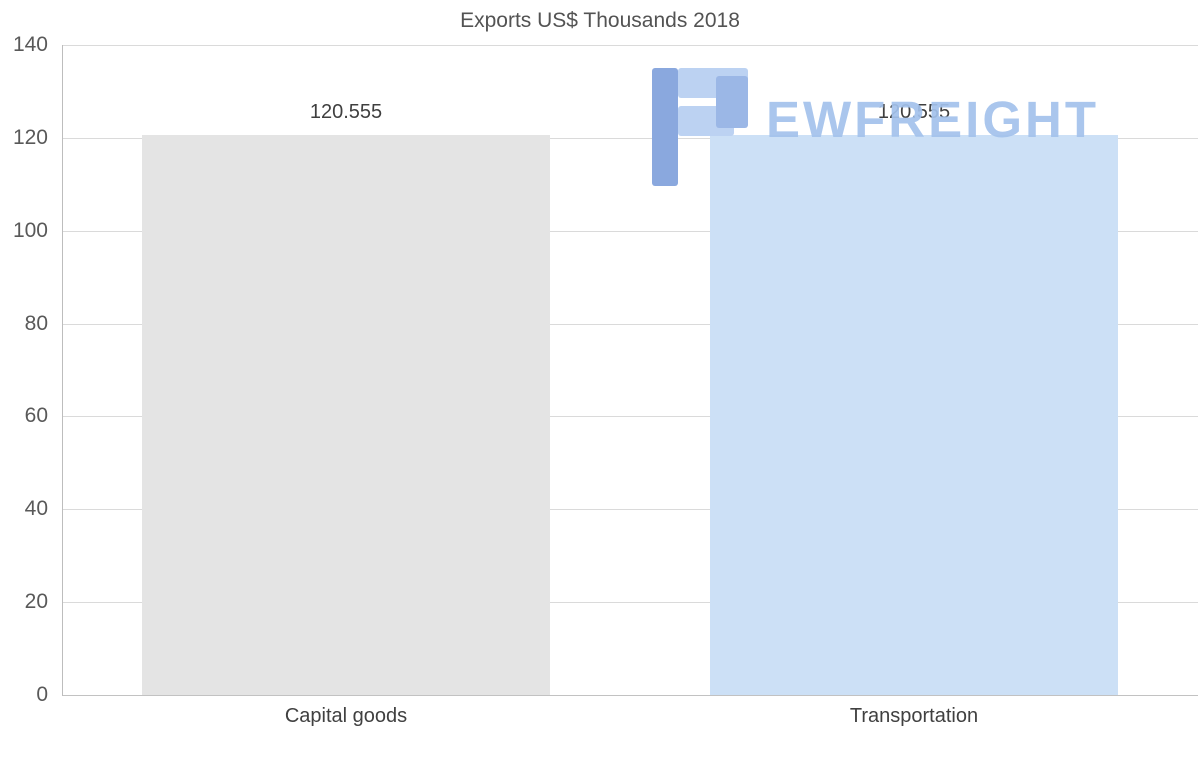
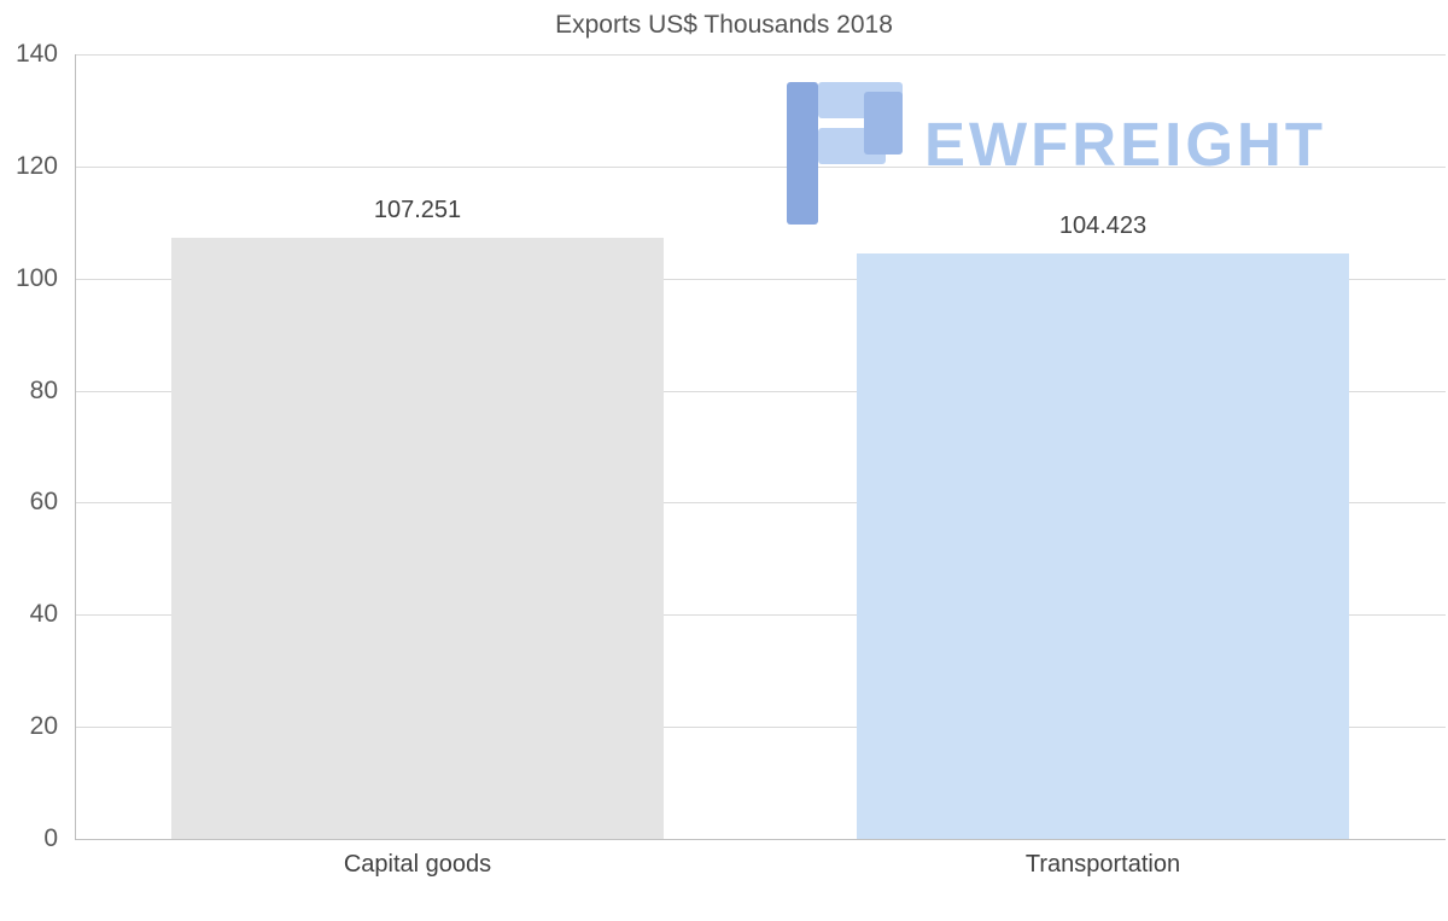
Capital goods: 120.555 -> 107.251
Transportation: 120.555 -> 104.423
